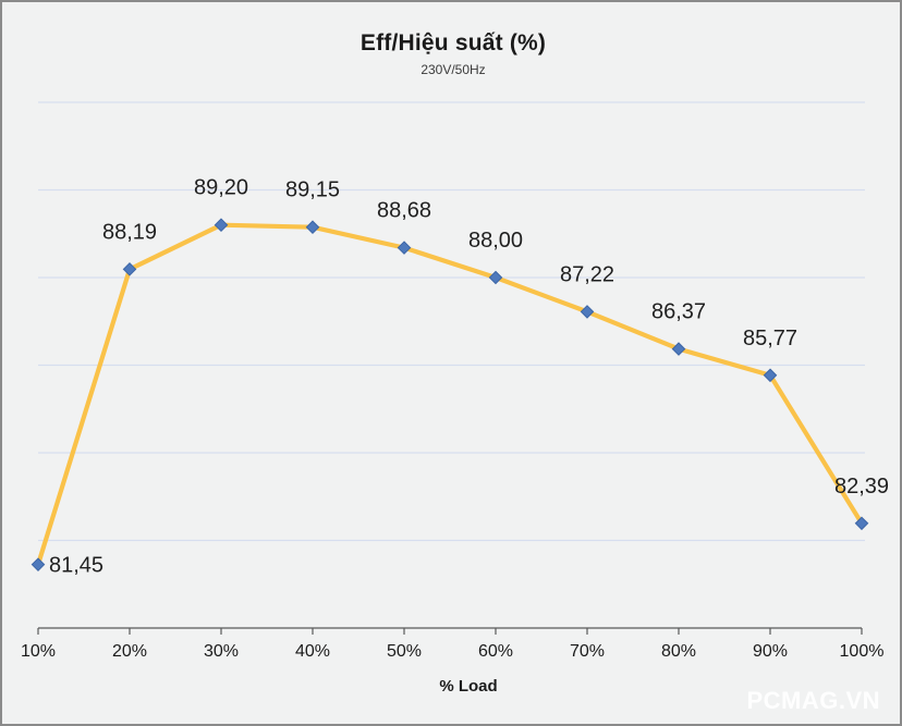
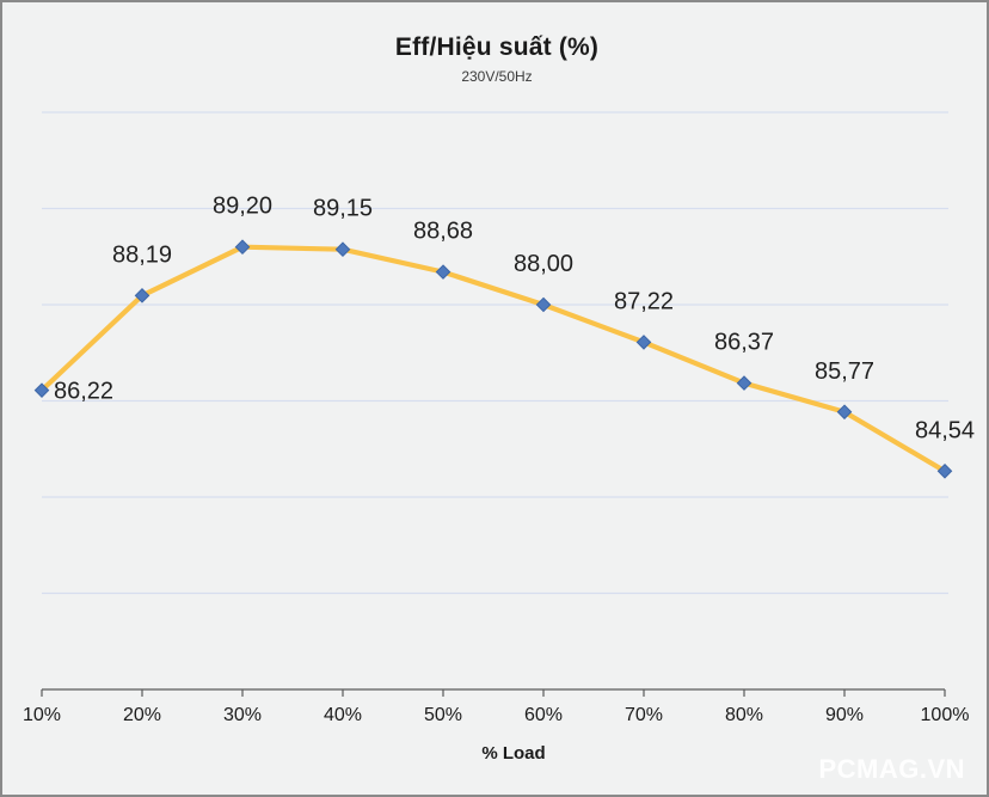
10%: 81,45 -> 86,22
100%: 82,39 -> 84,54
